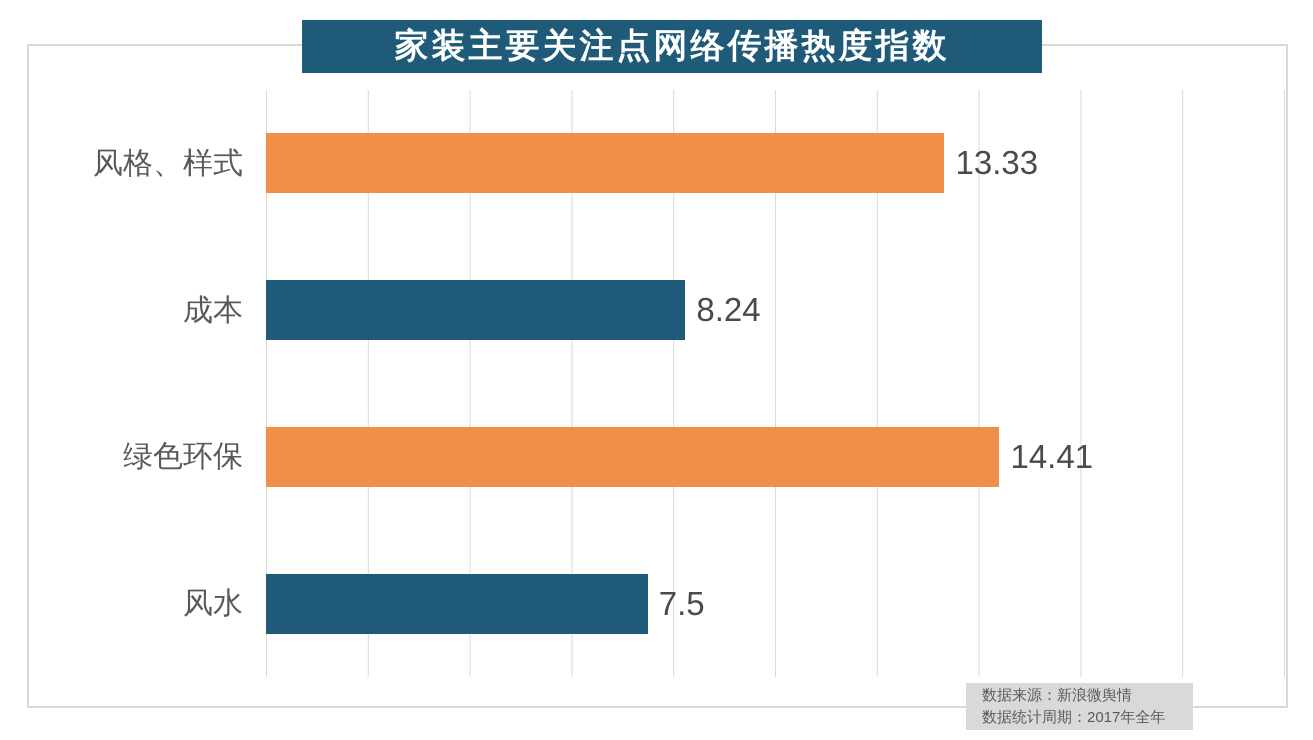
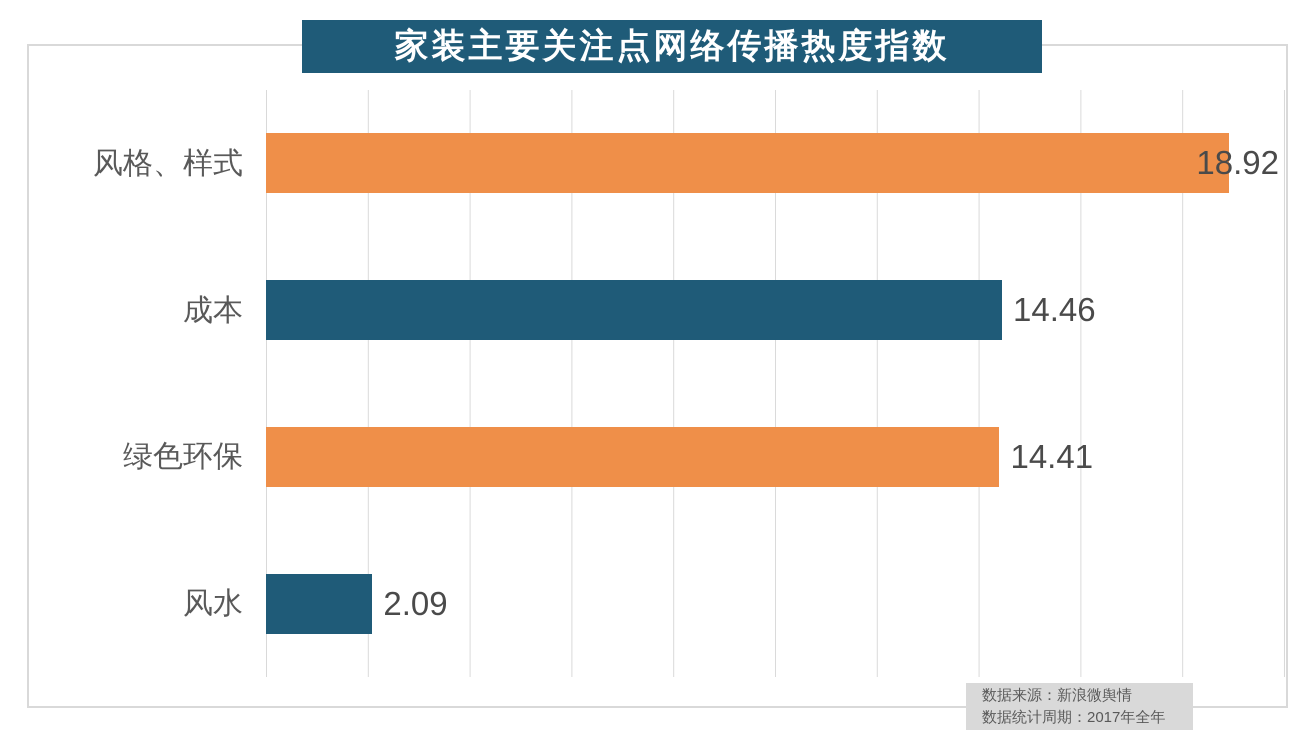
风格、样式: 13.33 -> 18.92
成本: 8.24 -> 14.46
风水: 7.5 -> 2.09
